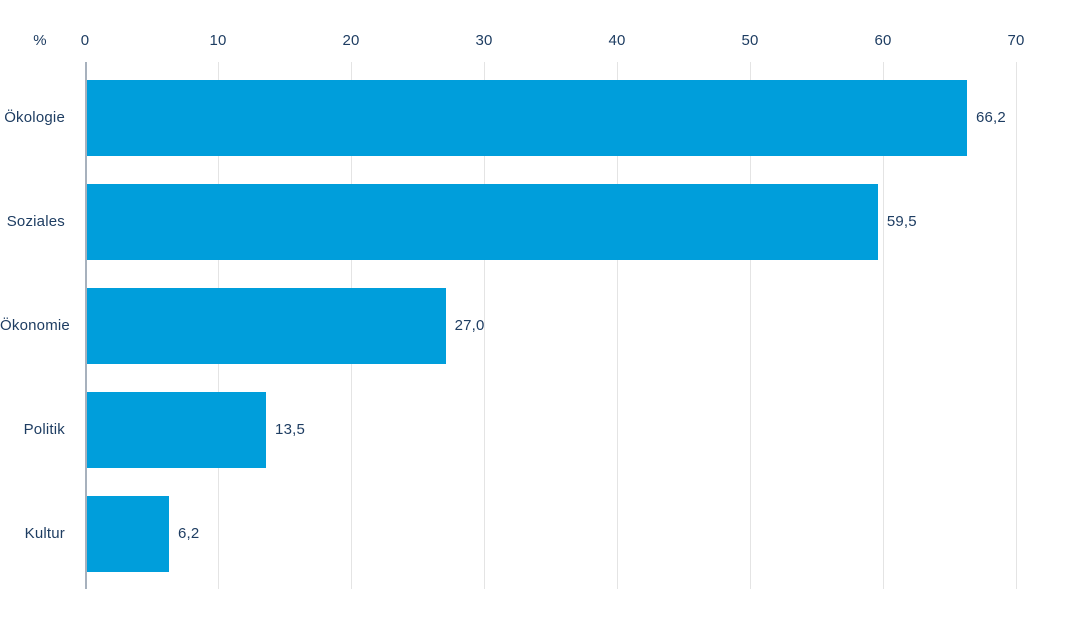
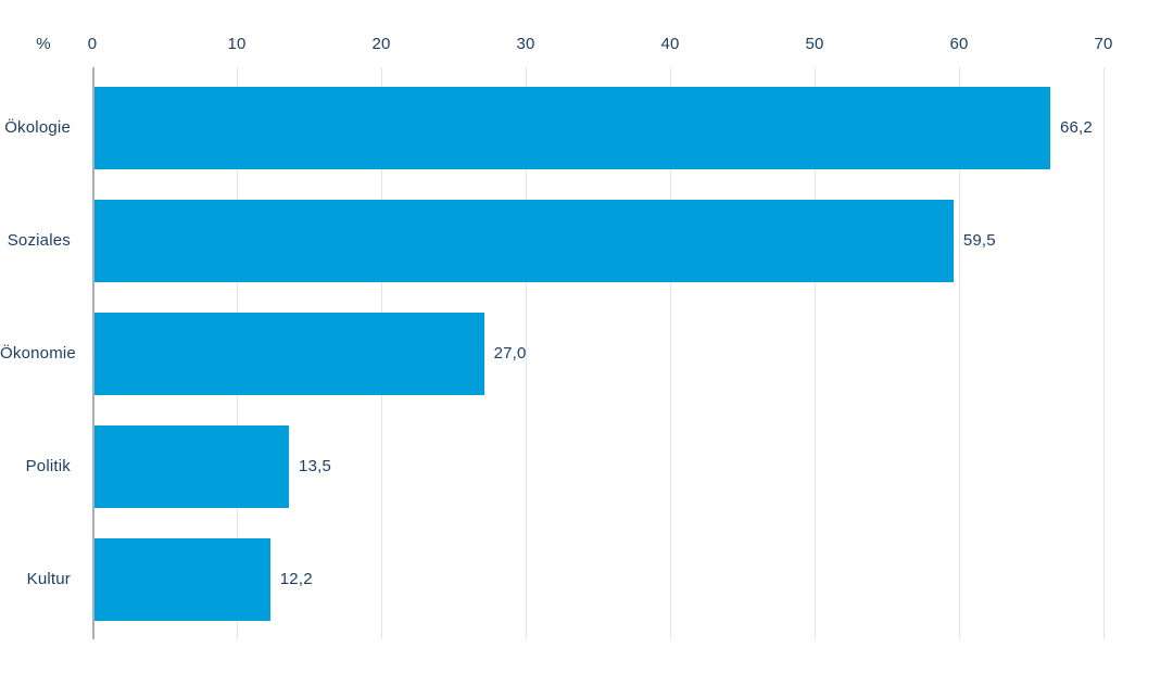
Kultur: 6,2 -> 12,2
